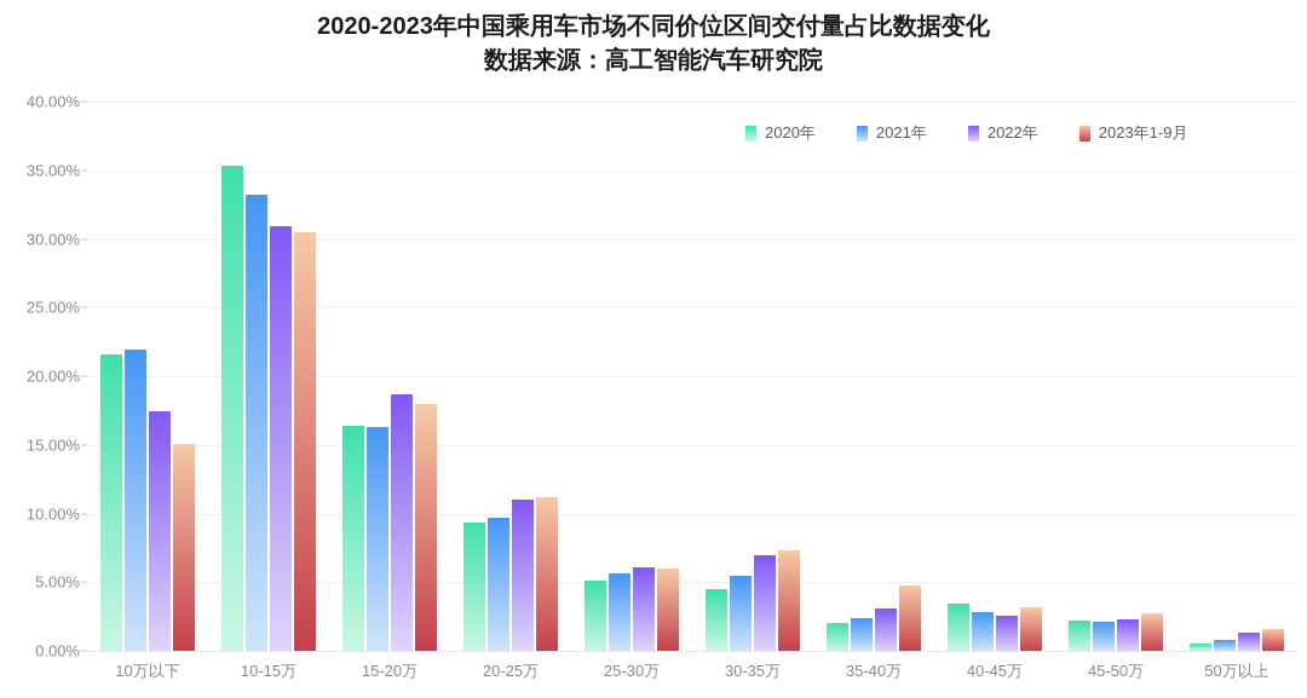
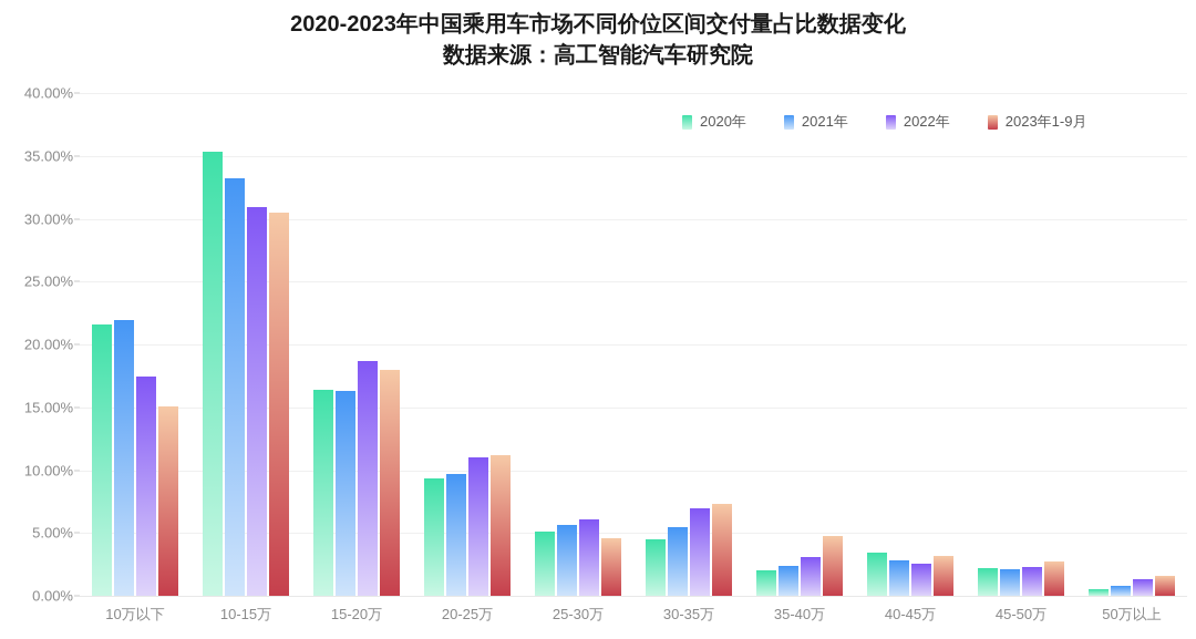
2023年1-9月/25-30万: 6.0% -> 4.6%
